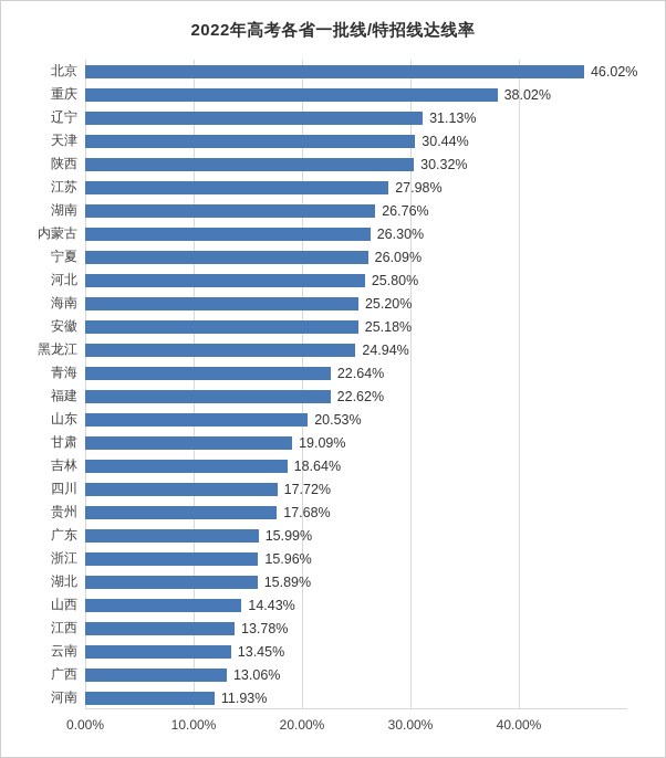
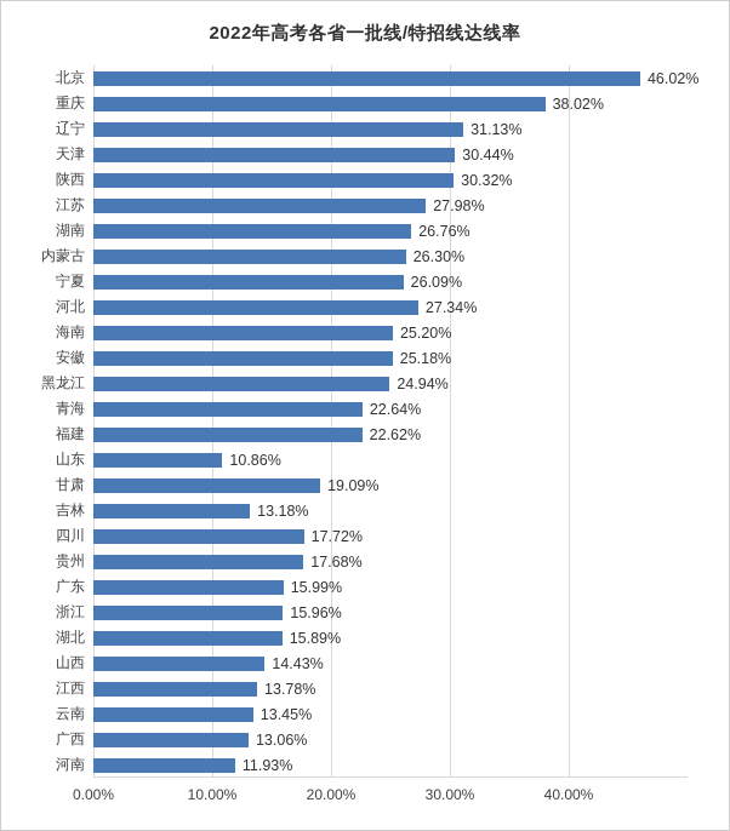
河北: 25.80% -> 27.34%
山东: 20.53% -> 10.86%
吉林: 18.64% -> 13.18%
